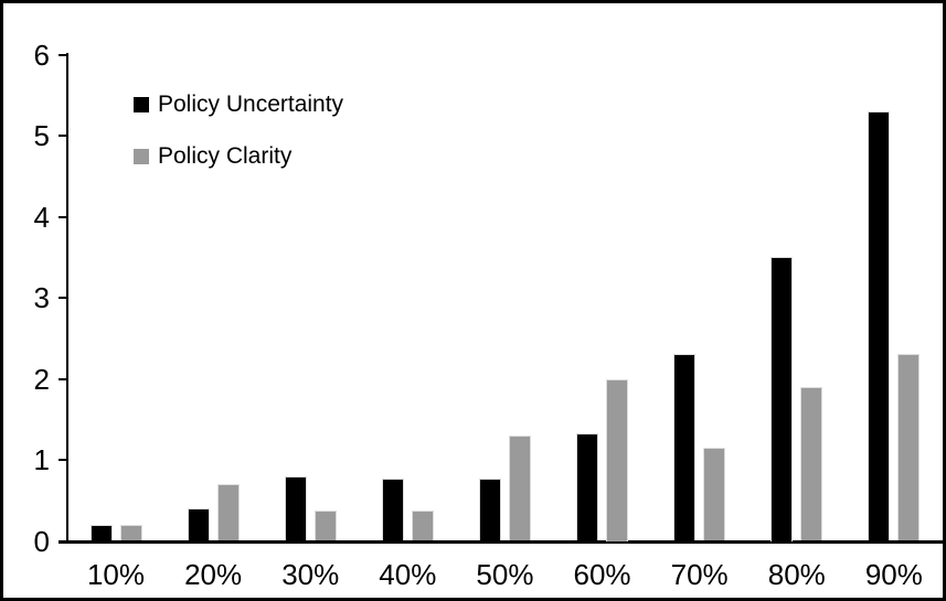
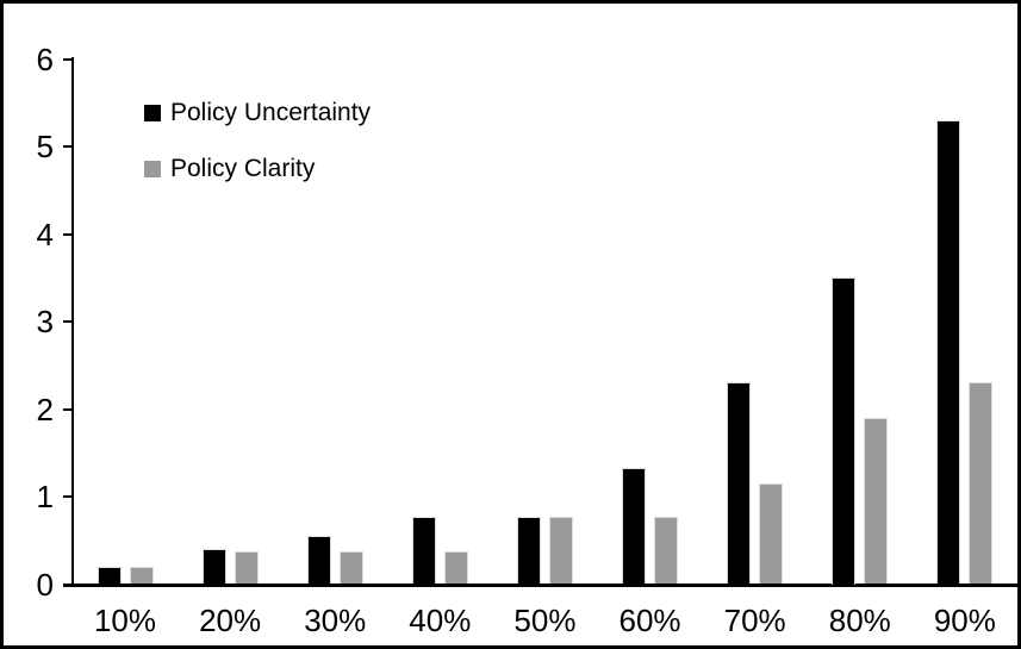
Policy Clarity/20%: 0.7 -> 0.4
Policy Uncertainty/30%: 0.8 -> 0.6
Policy Clarity/50%: 1.3 -> 0.8
Policy Clarity/60%: 2.0 -> 0.8
